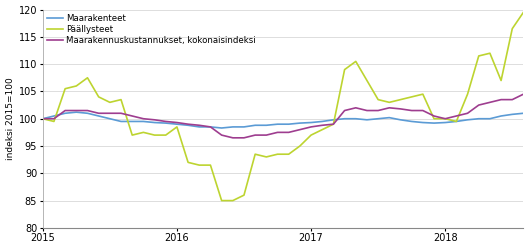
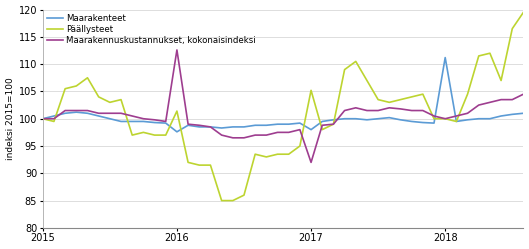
Maarakenteet/2016: 99.0 -> 97.6
Päällysteet/2016: 98.5 -> 101.4
Maarakennuskustannukset, kokonaisindeksi/2016: 99.3 -> 112.6
Maarakenteet/2017: 99.3 -> 98.0
Päällysteet/2017: 97.0 -> 105.2
Maarakennuskustannukset, kokonaisindeksi/2017: 98.5 -> 92.0
Maarakenteet/2018: 99.3 -> 111.2
